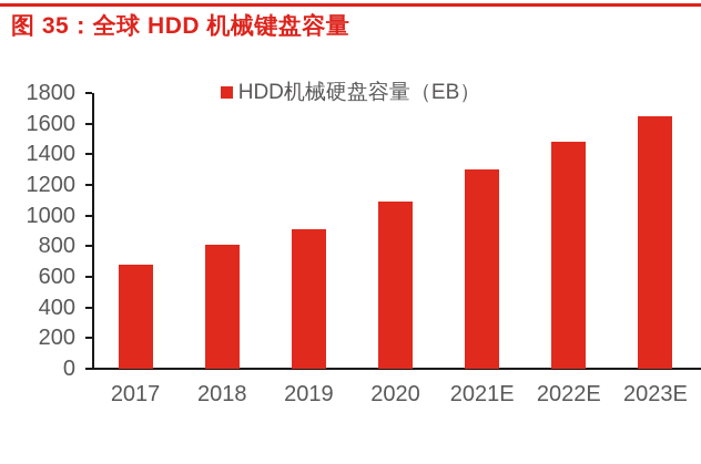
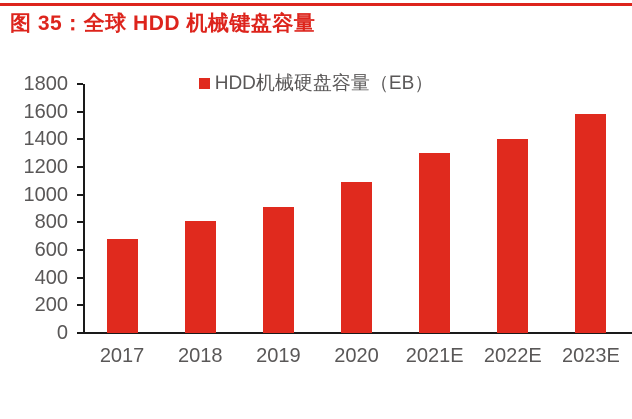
2022E: 1480 -> 1400
2023E: 1650 -> 1580
